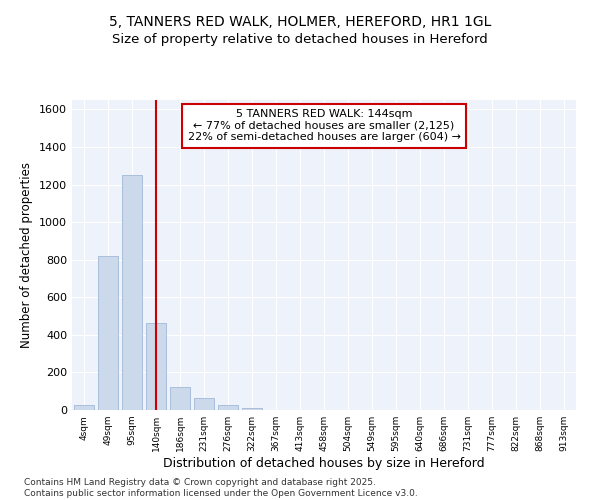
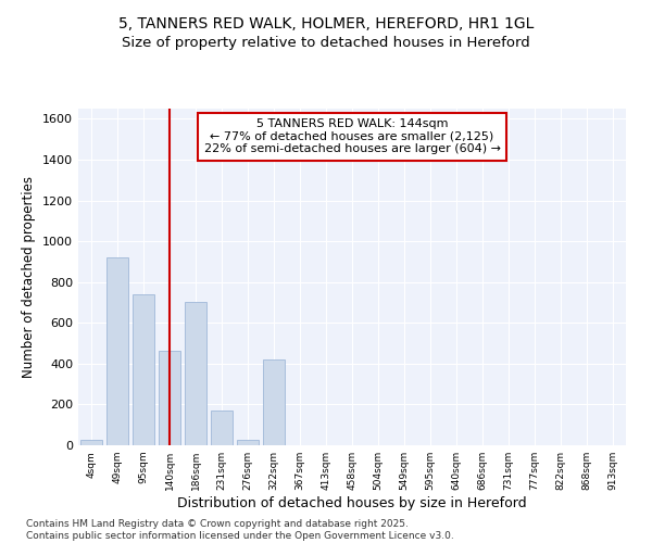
49sqm: 820 -> 920
95sqm: 1250 -> 740
186sqm: 120 -> 700
231sqm: 60 -> 170
322sqm: 10 -> 420
